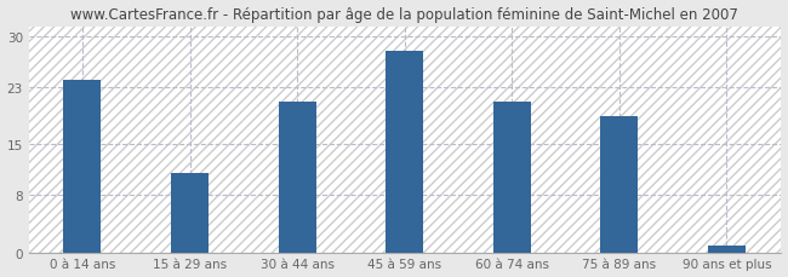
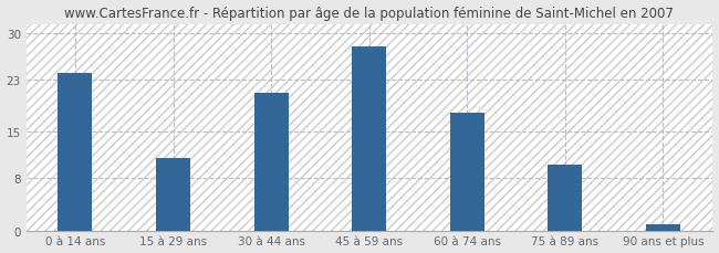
60 à 74 ans: 21 -> 18
75 à 89 ans: 19 -> 10
